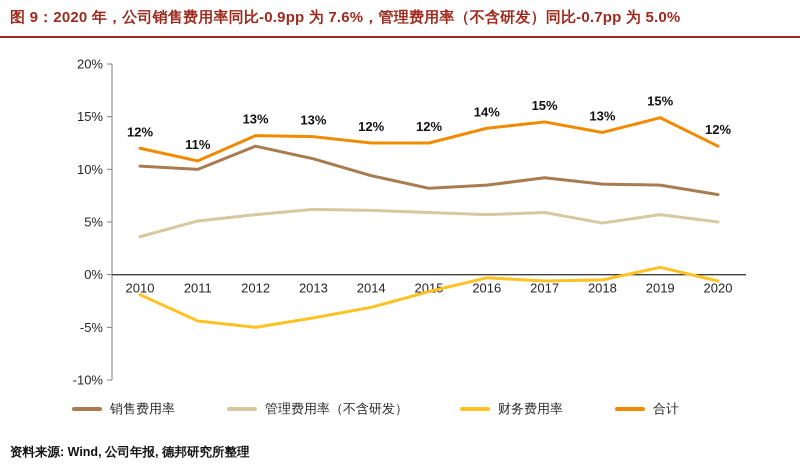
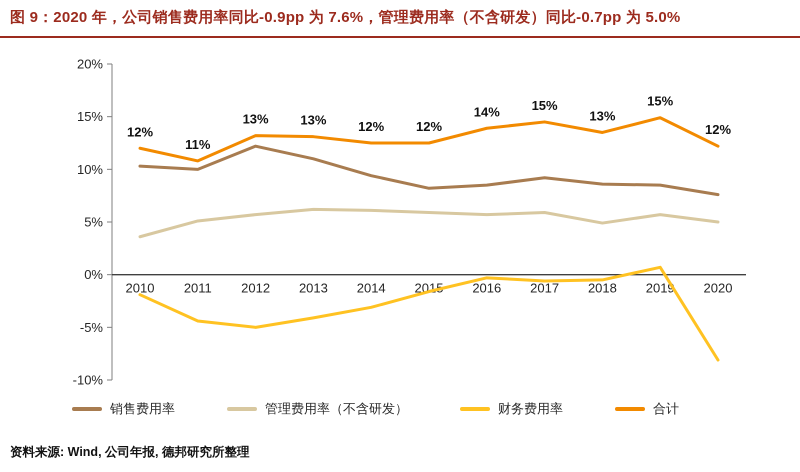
财务费用率/2020: -0.6% -> -8.1%
